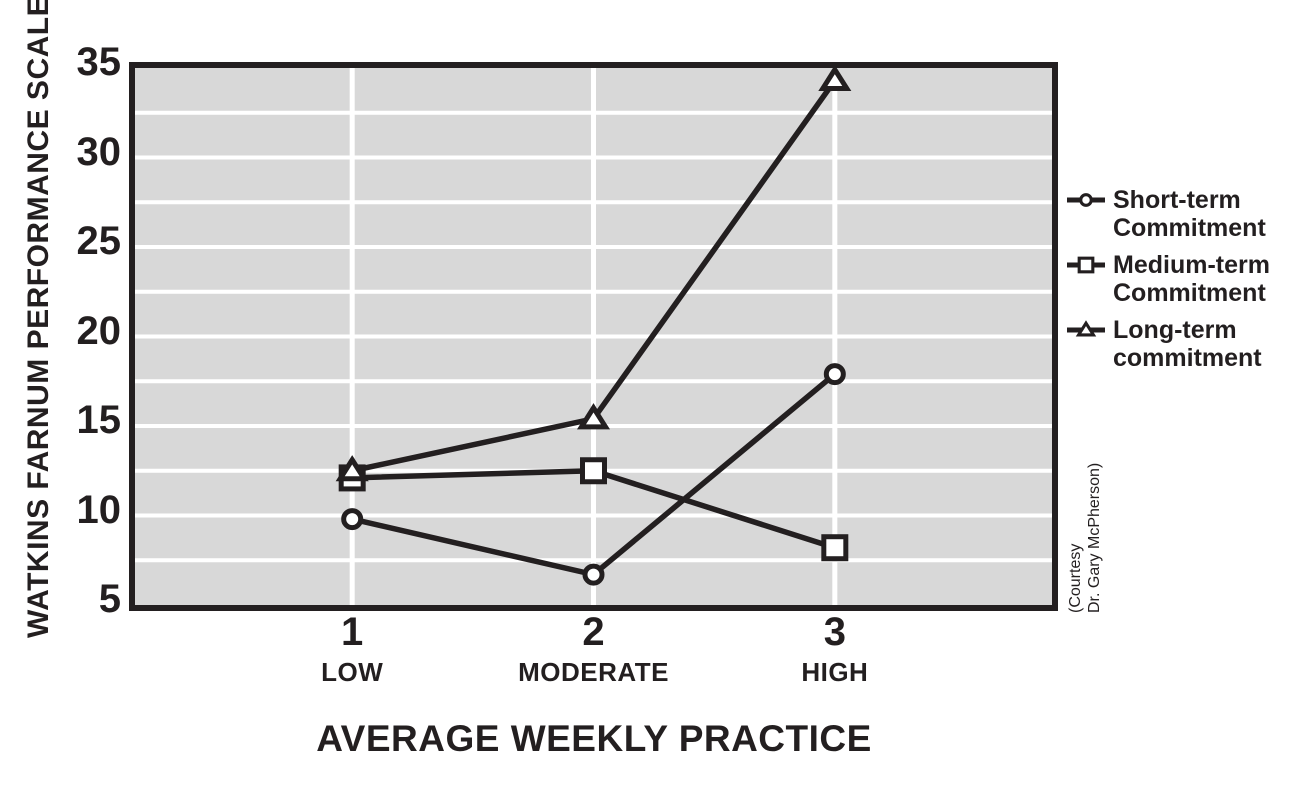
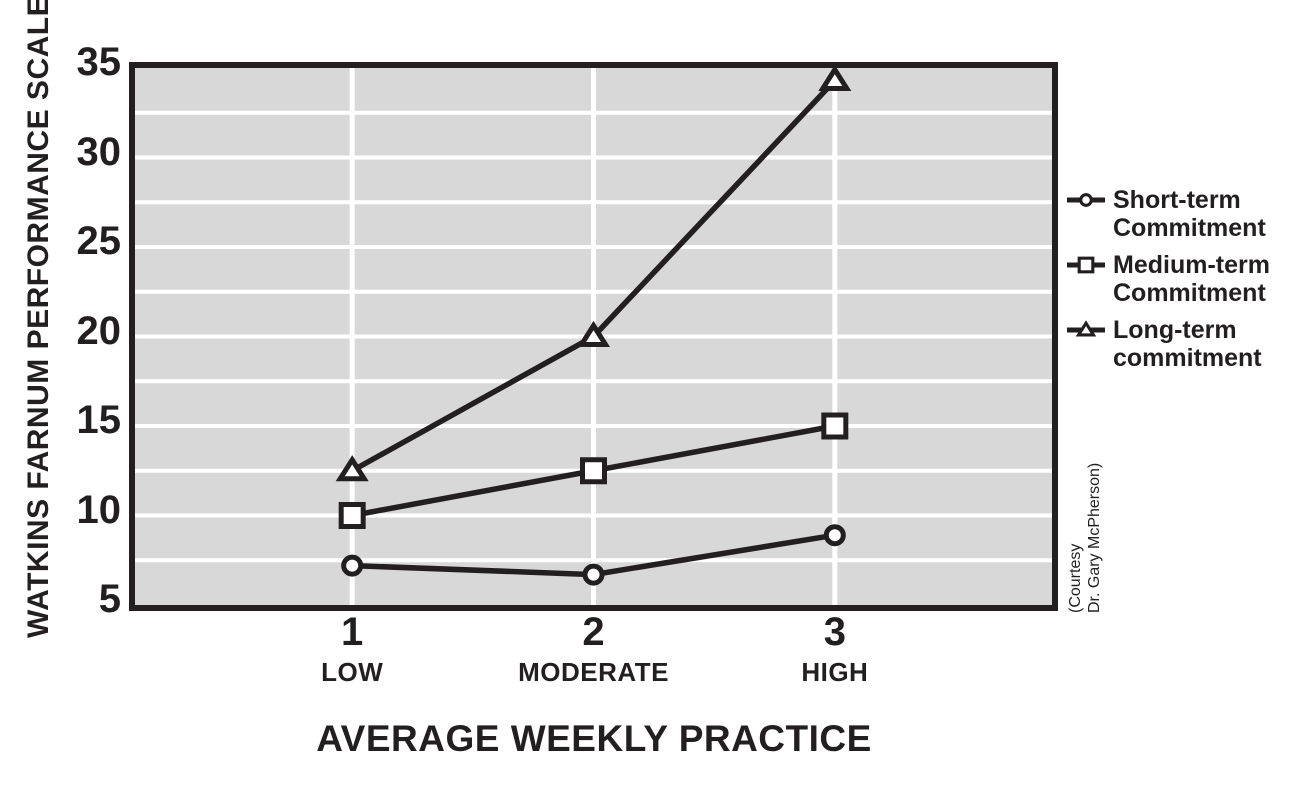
Short-term Commitment/LOW: 9.8 -> 7.2
Medium-term Commitment/LOW: 12.1 -> 10.0
Long-term commitment/MODERATE: 15.4 -> 20.0
Short-term Commitment/HIGH: 17.9 -> 8.9
Medium-term Commitment/HIGH: 8.2 -> 15.0
